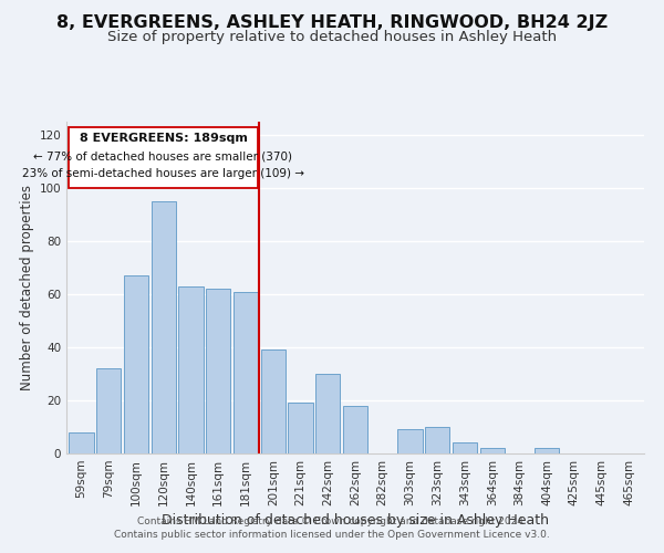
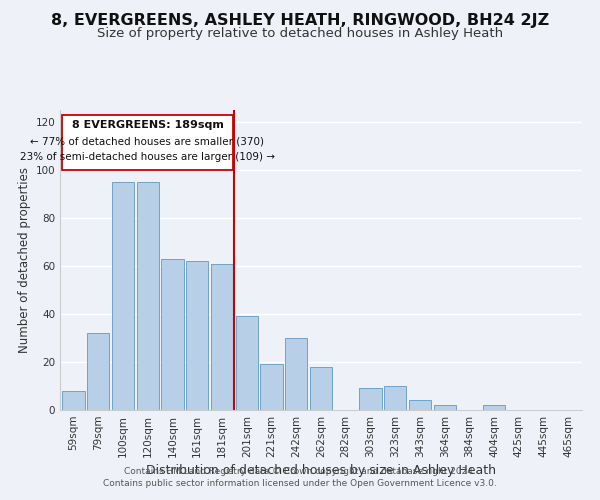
100sqm: 67 -> 95
